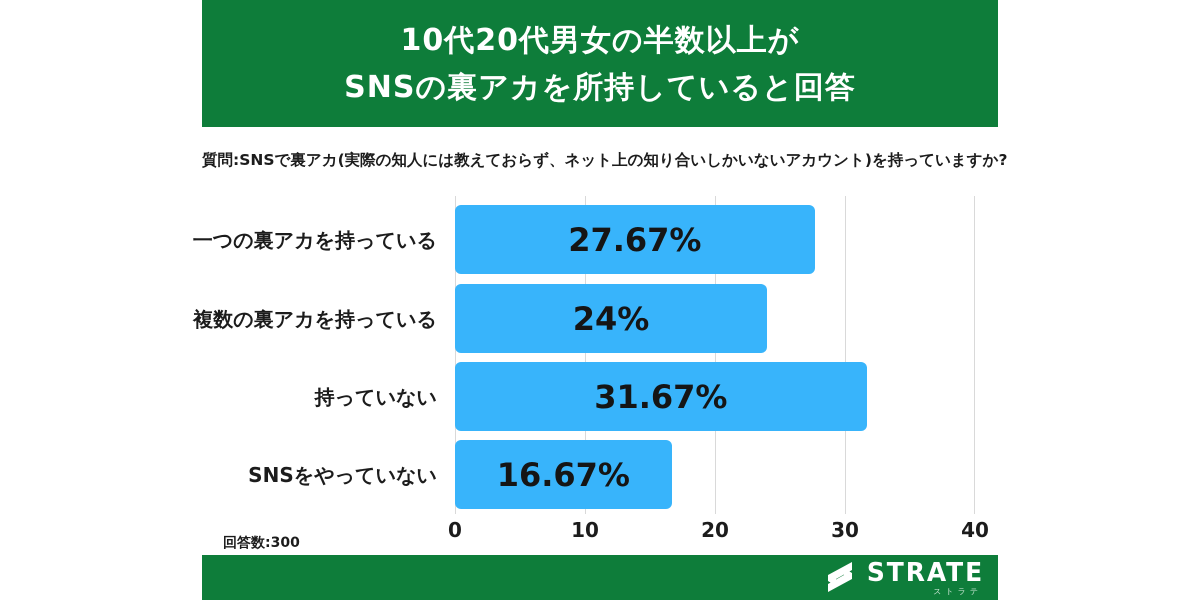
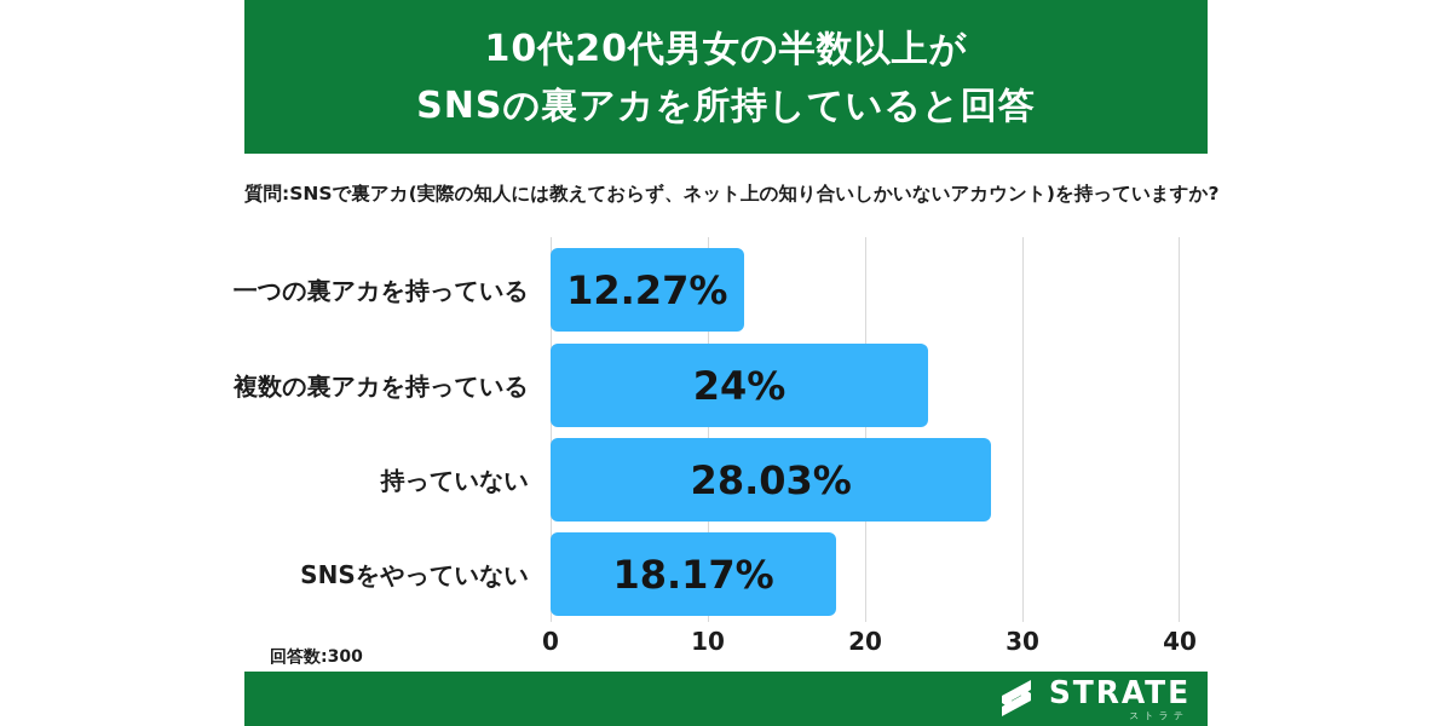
一つの裏アカを持っている: 27.67% -> 12.27%
持っていない: 31.67% -> 28.03%
SNSをやっていない: 16.67% -> 18.17%
